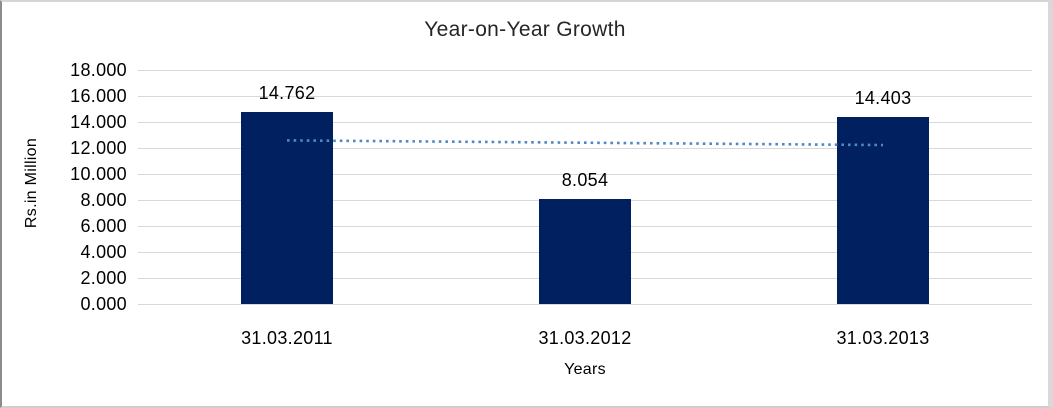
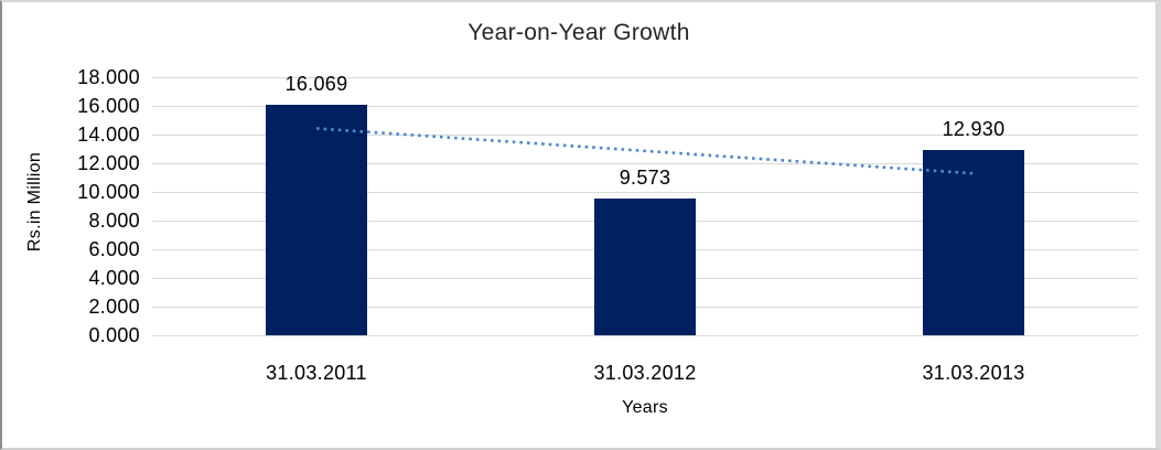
31.03.2011: 14.762 -> 16.069
31.03.2012: 8.054 -> 9.573
31.03.2013: 14.403 -> 12.930
